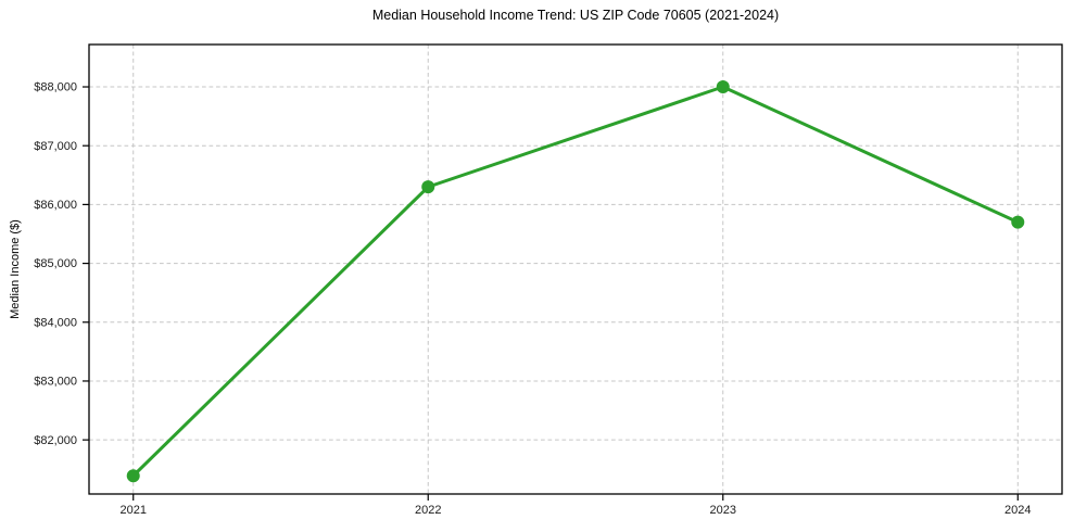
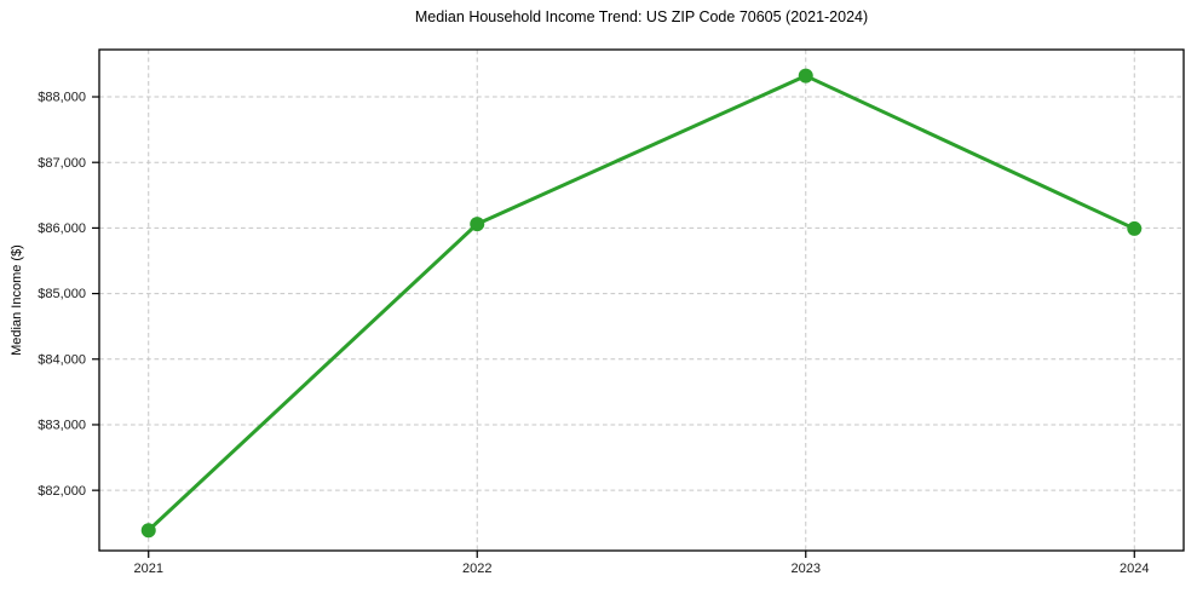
2022: $86300 -> $86100
2023: $88000 -> $88300
2024: $85700 -> $86000
